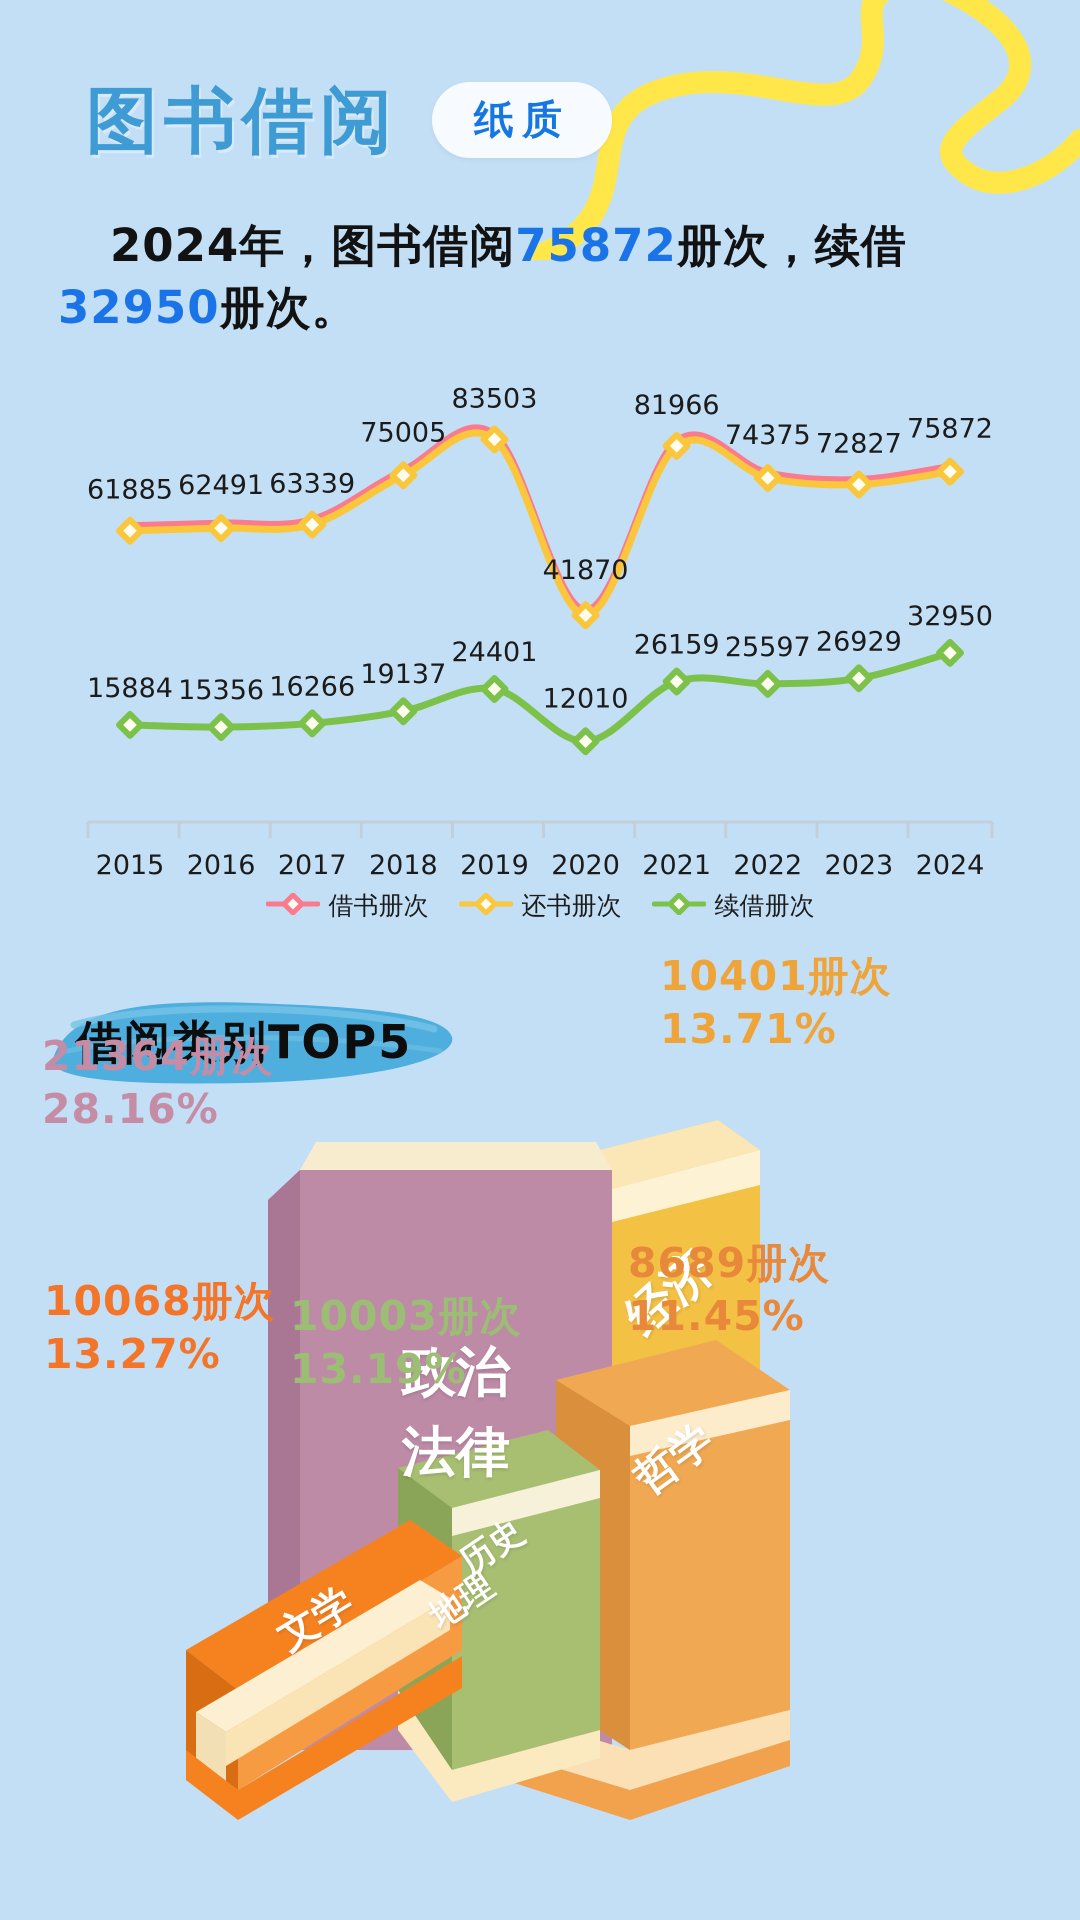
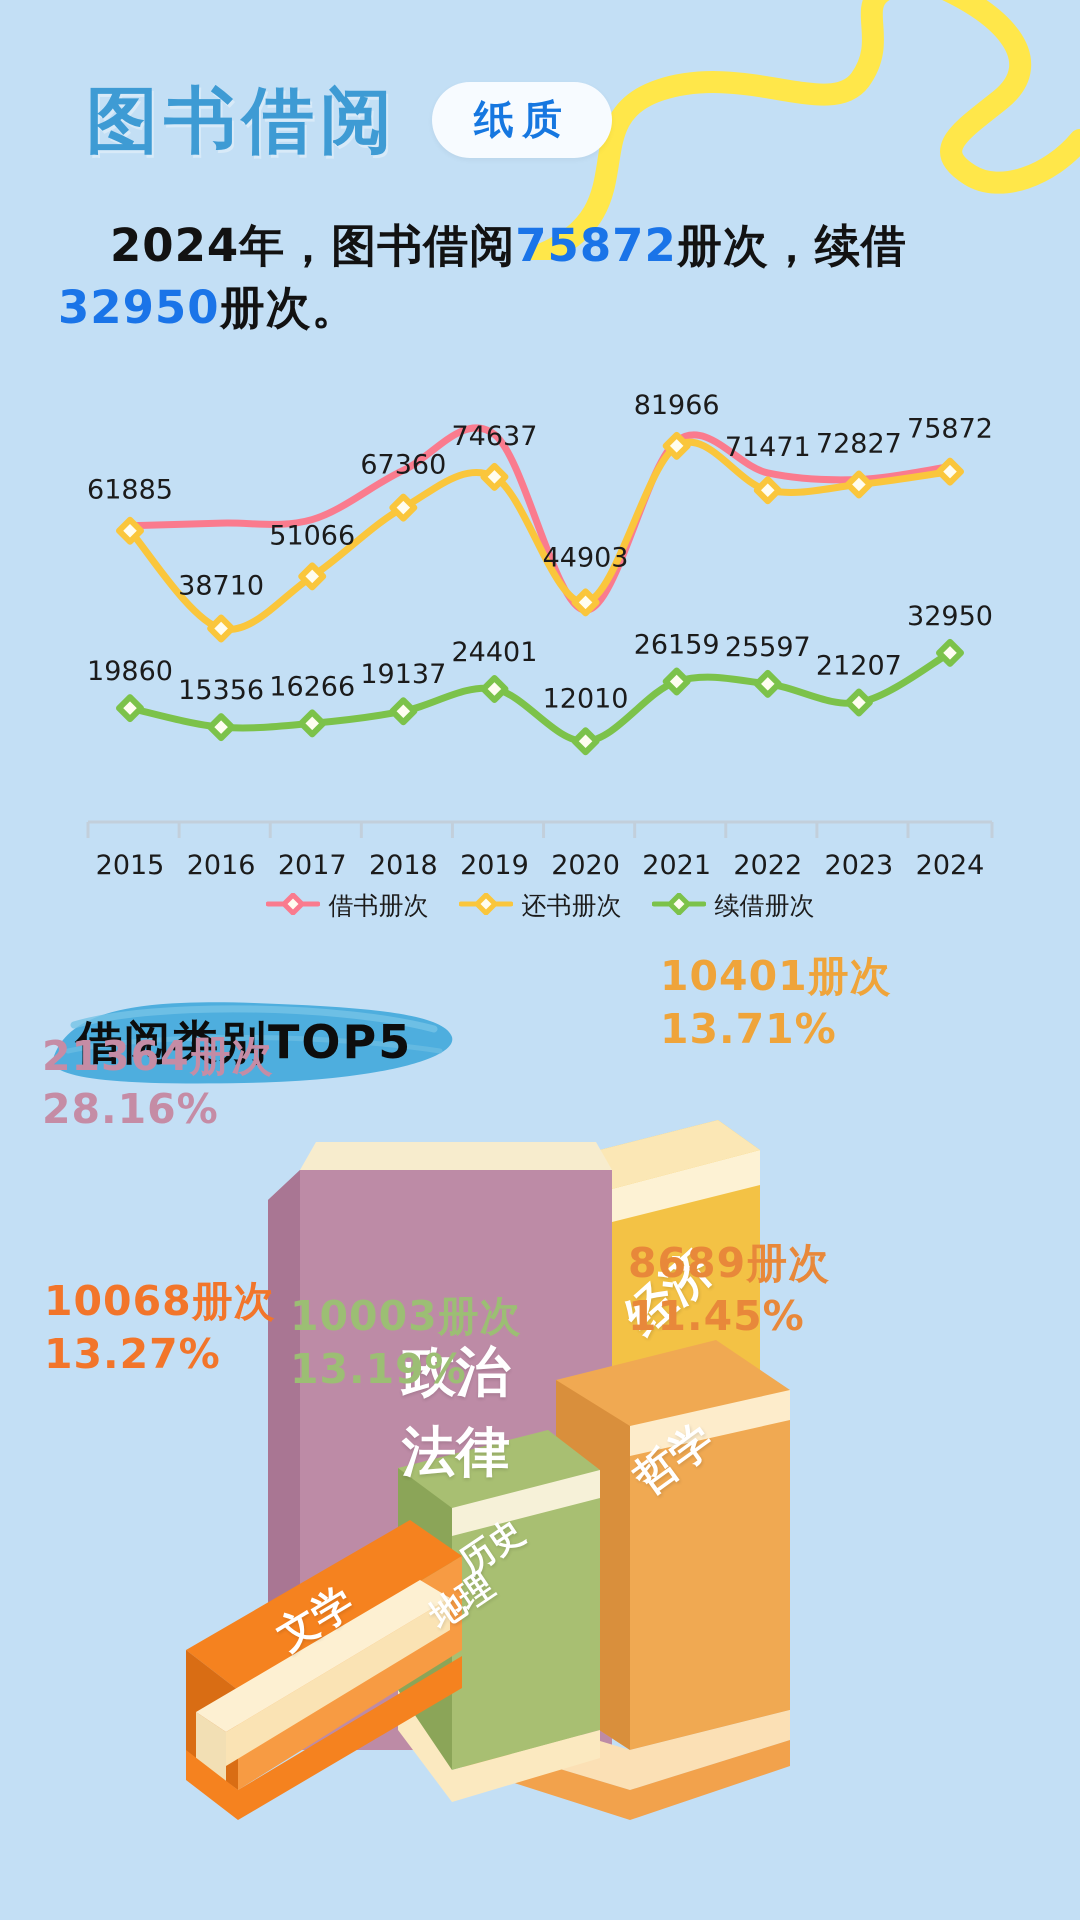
续借册次/2015: 15884 -> 19860
还书册次/2016: 62491 -> 38710
还书册次/2017: 63339 -> 51066
还书册次/2018: 75005 -> 67360
还书册次/2019: 83503 -> 74637
还书册次/2020: 41870 -> 44903
还书册次/2022: 74375 -> 71471
续借册次/2023: 26929 -> 21207
